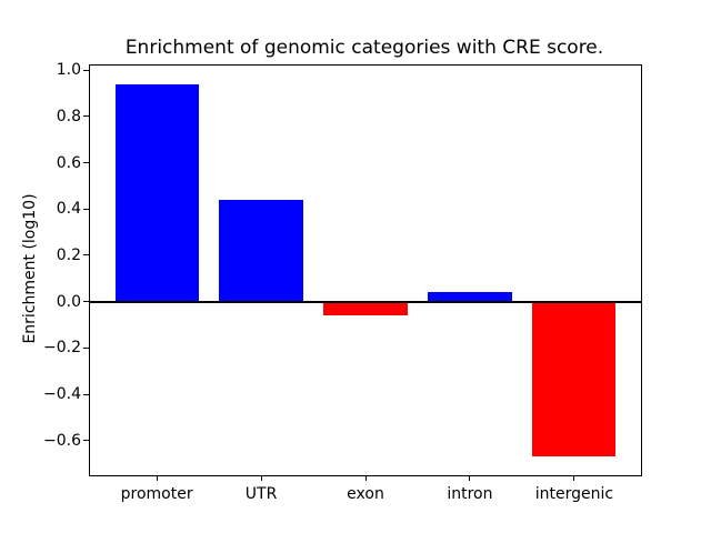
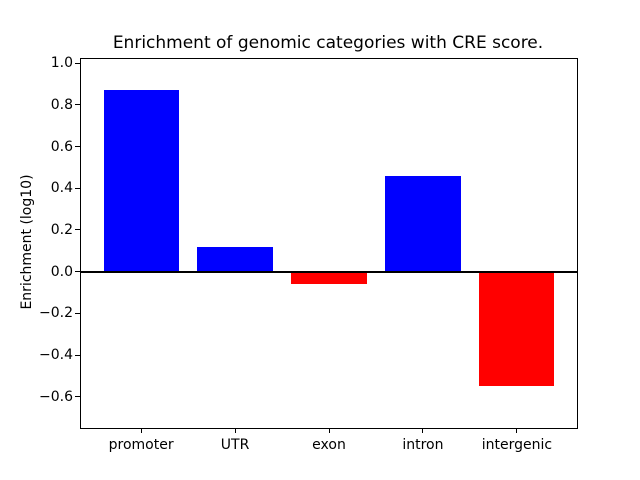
promoter: 0.94 -> 0.87
UTR: 0.44 -> 0.12
intron: 0.04 -> 0.46
intergenic: -0.67 -> -0.55
